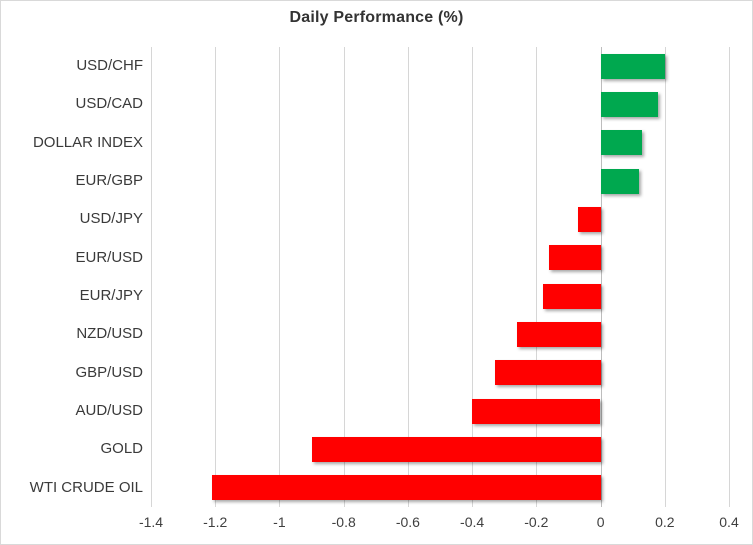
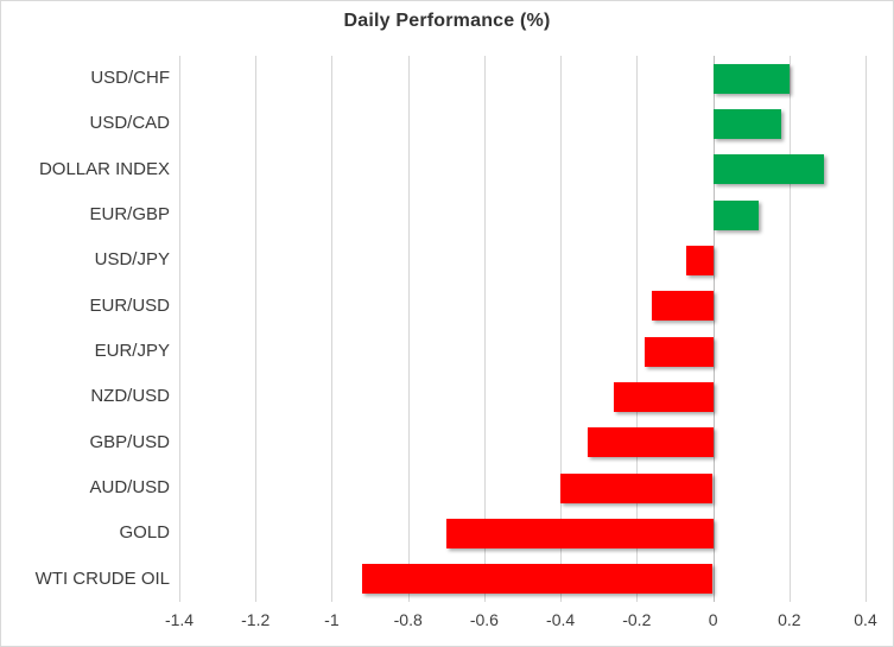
DOLLAR INDEX: 0.13 -> 0.29
GOLD: -0.90 -> -0.70
WTI CRUDE OIL: -1.21 -> -0.92
